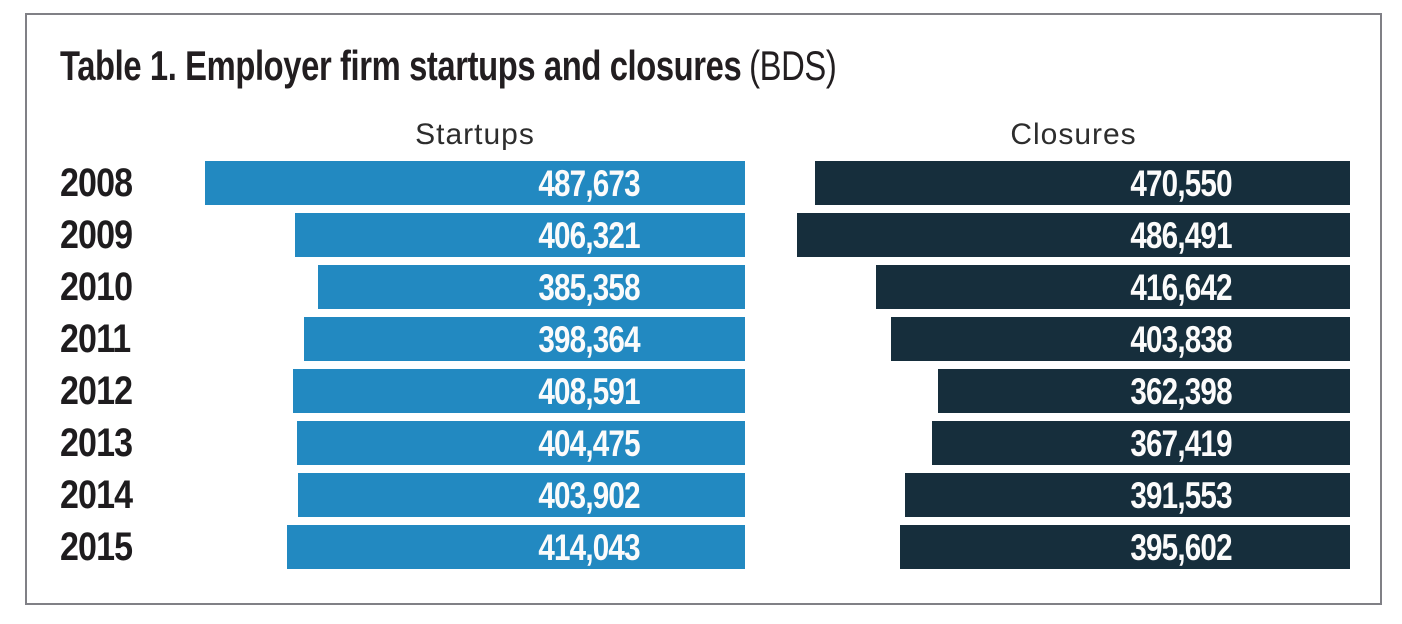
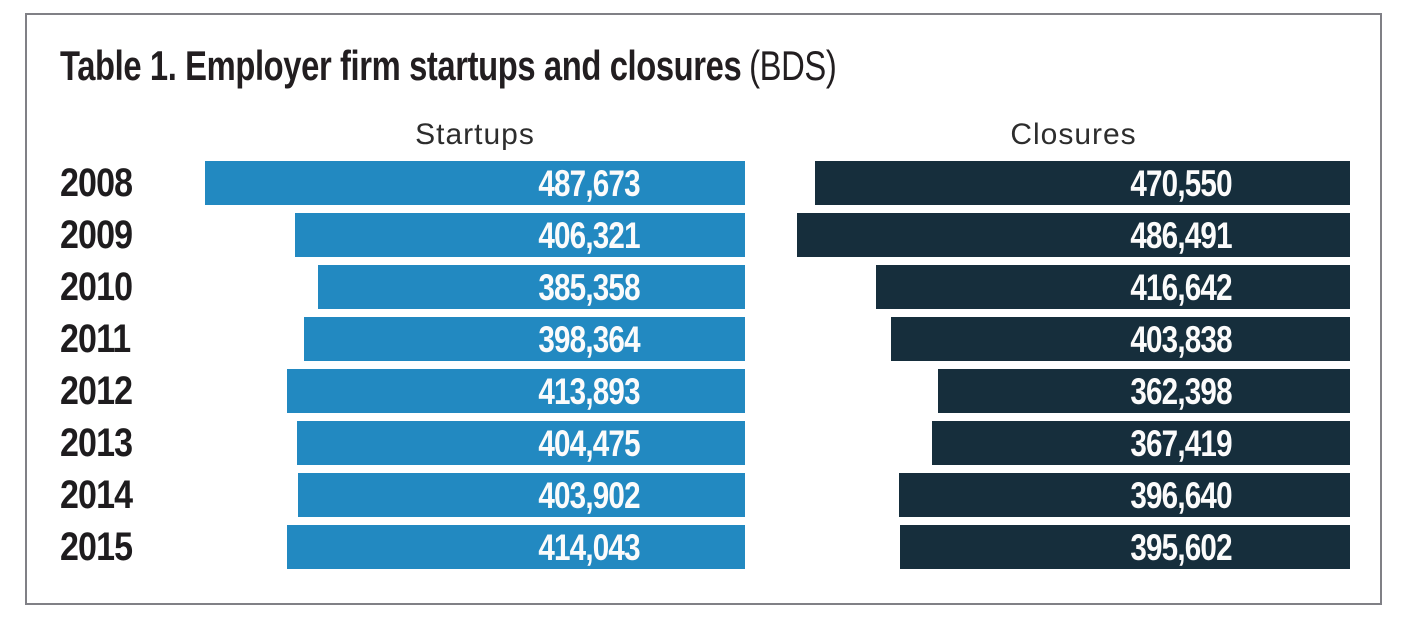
Startups/2012: 408,591 -> 413,893
Closures/2014: 391,553 -> 396,640
